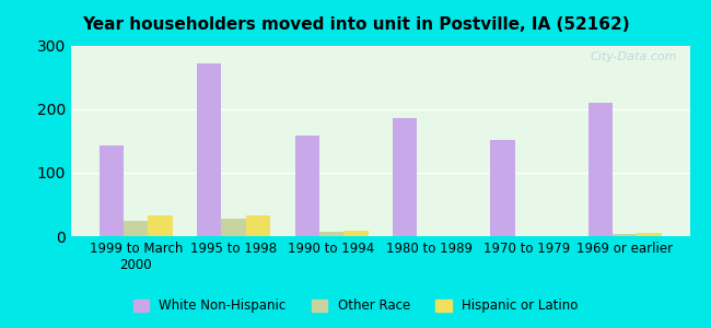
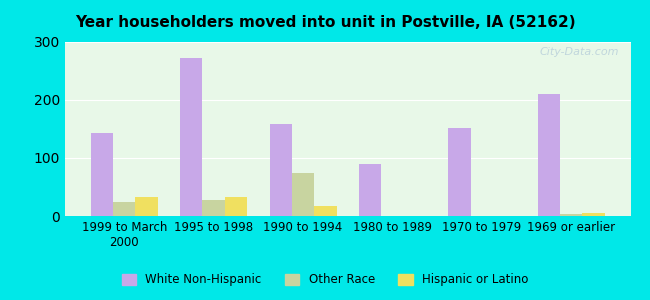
Other Race/1990 to 1994: 7 -> 74
Hispanic or Latino/1990 to 1994: 8 -> 18
White Non-Hispanic/1980 to 1989: 187 -> 90
